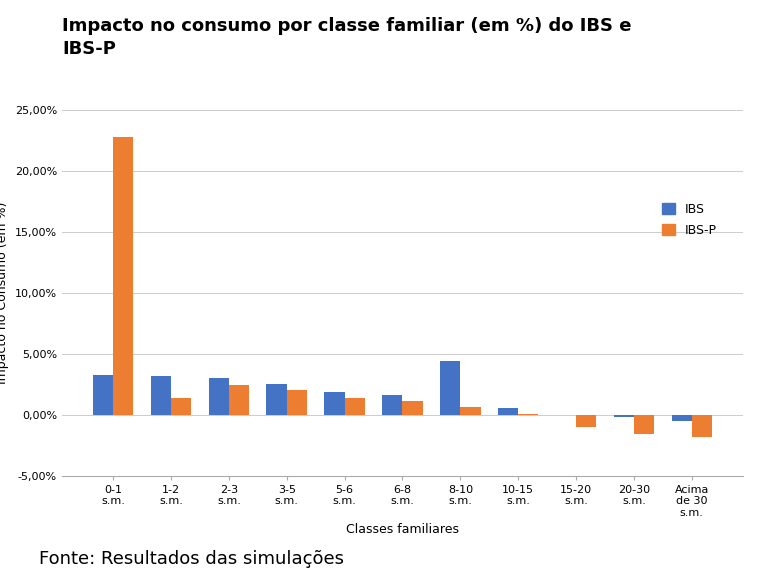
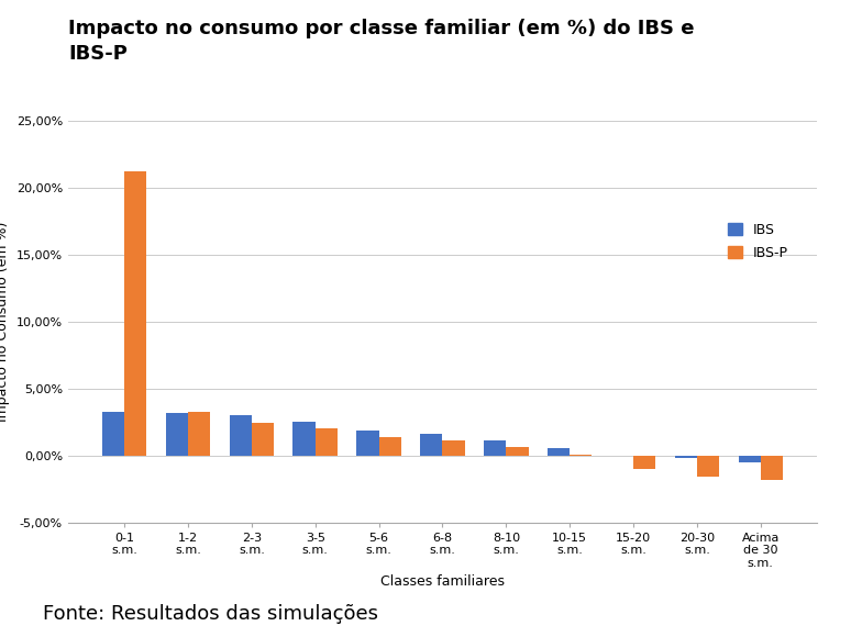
IBS-P/0-1 s.m.: 22,8% -> 21,2%
IBS-P/1-2 s.m.: 1,4% -> 3,3%
IBS/8-10 s.m.: 4,4% -> 1,1%
